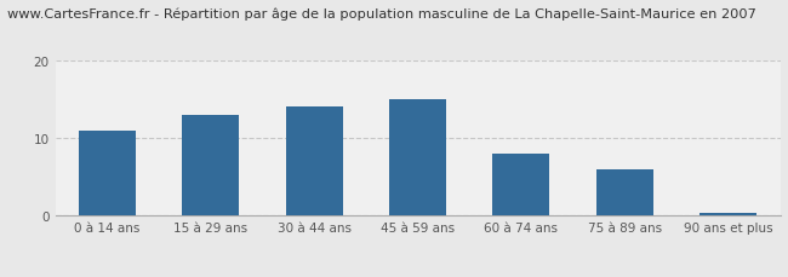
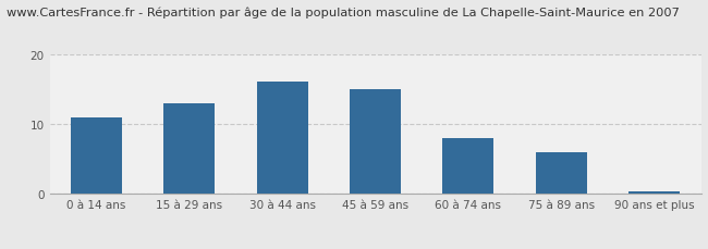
30 à 44 ans: 14.0 -> 16.0
